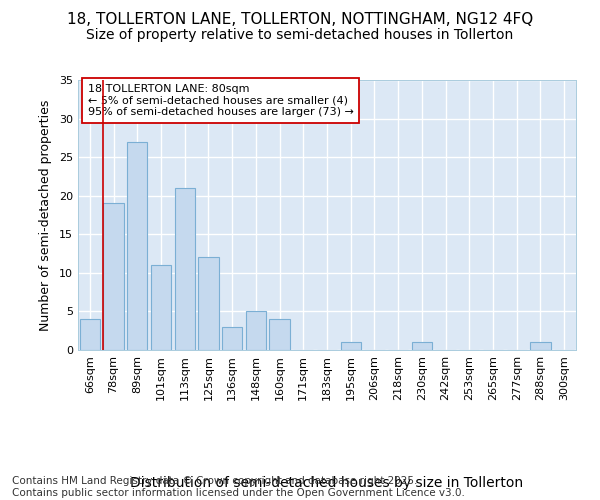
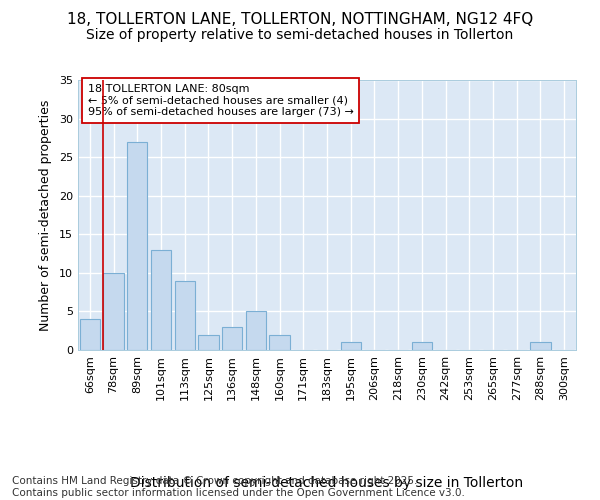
78sqm: 19 -> 10
101sqm: 11 -> 13
113sqm: 21 -> 9
125sqm: 12 -> 2
160sqm: 4 -> 2
